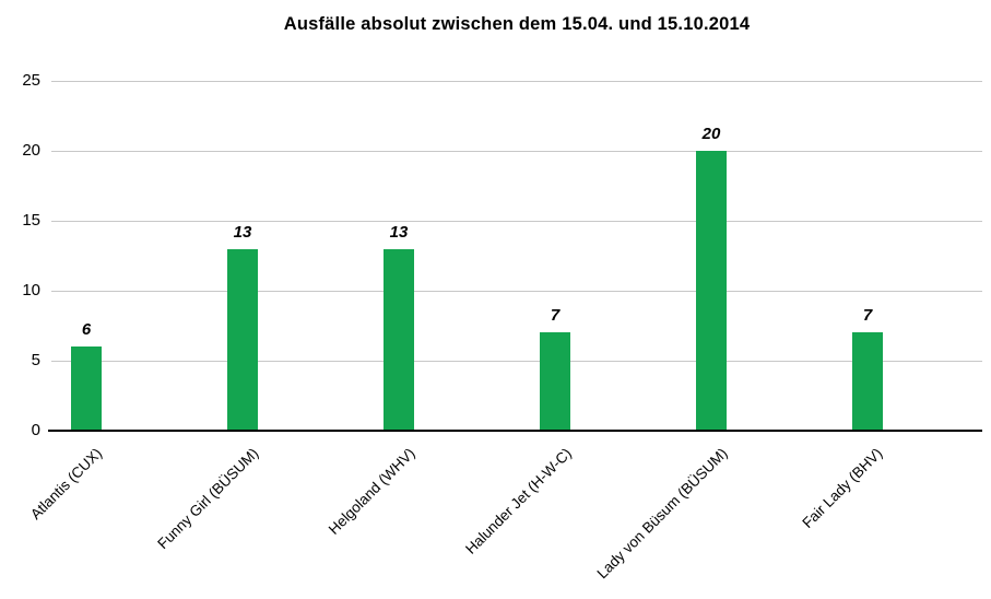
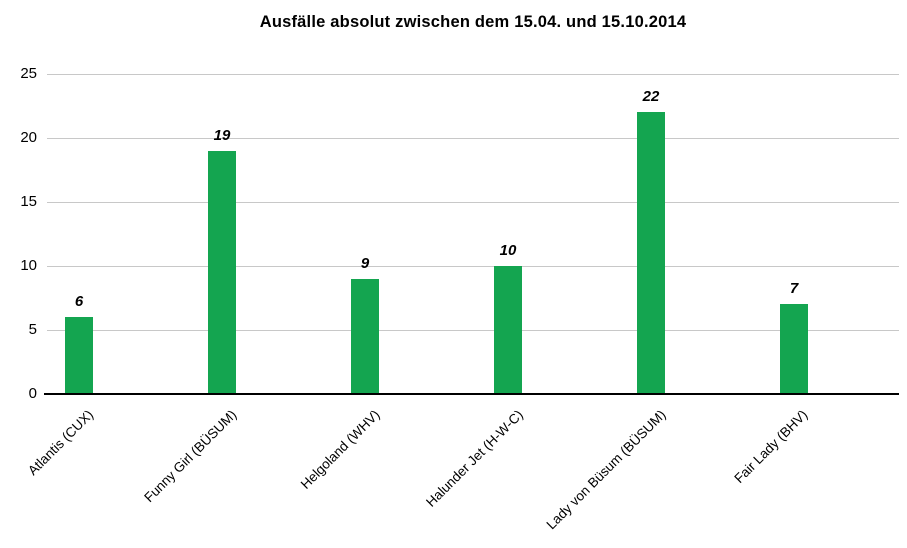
Funny Girl (BÜSUM): 13 -> 19
Helgoland (WHV): 13 -> 9
Halunder Jet (H-W-C): 7 -> 10
Lady von Büsum (BÜSUM): 20 -> 22
